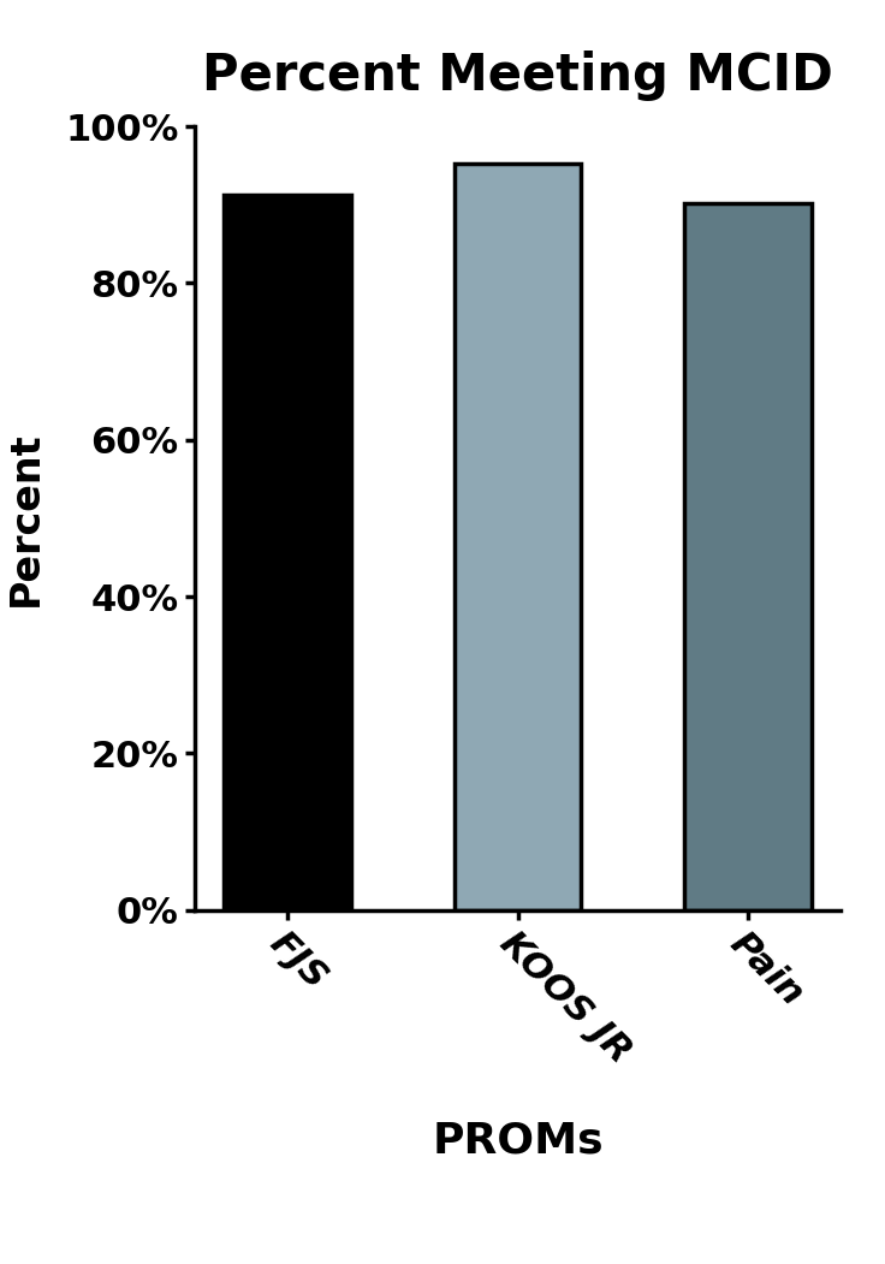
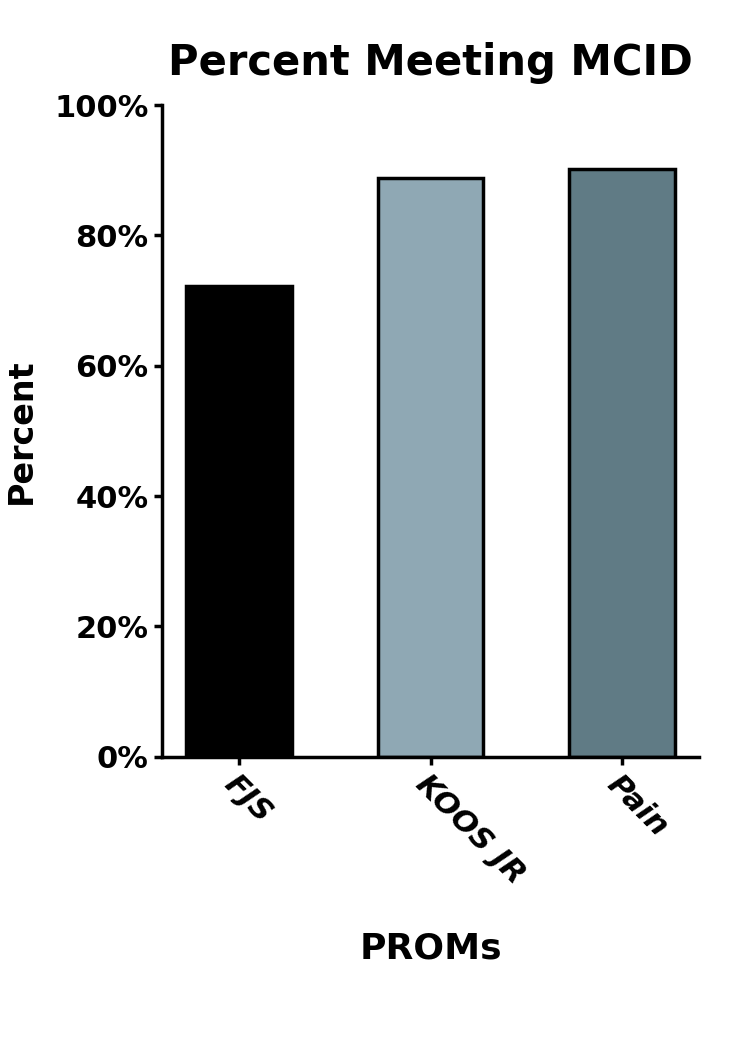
FJS: 91.2% -> 72.2%
KOOS JR: 95.2% -> 88.8%
